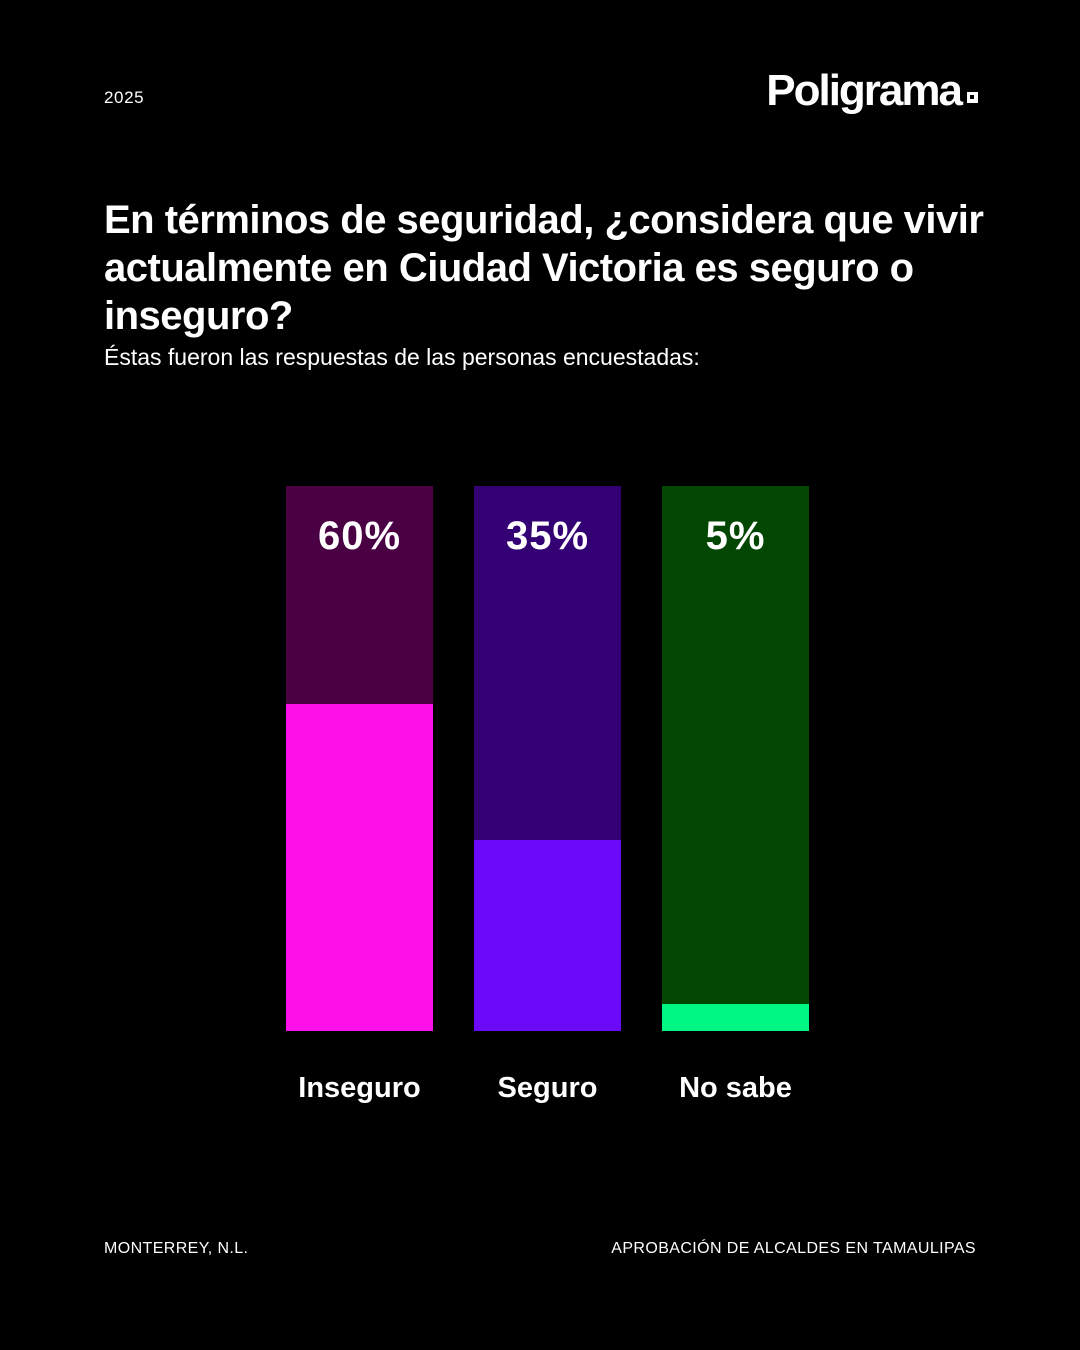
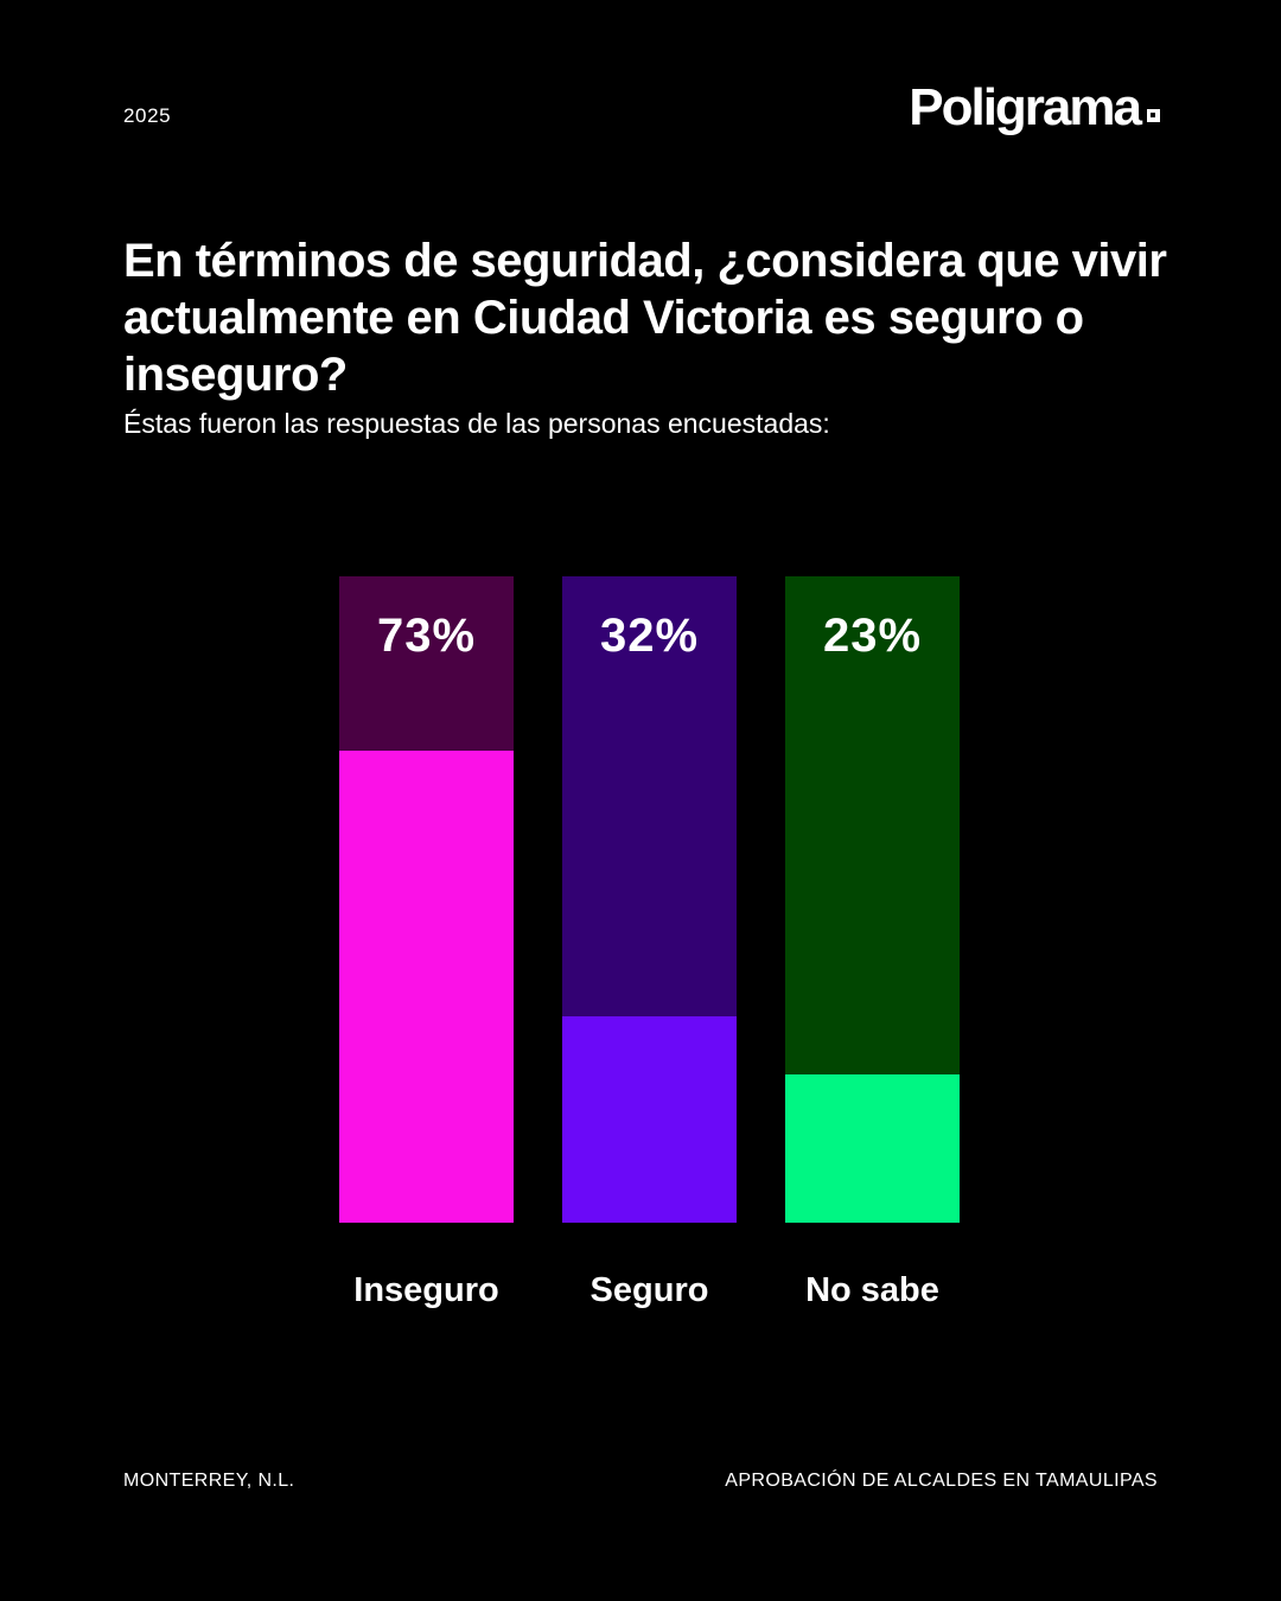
Inseguro: 60% -> 73%
Seguro: 35% -> 32%
No sabe: 5% -> 23%
